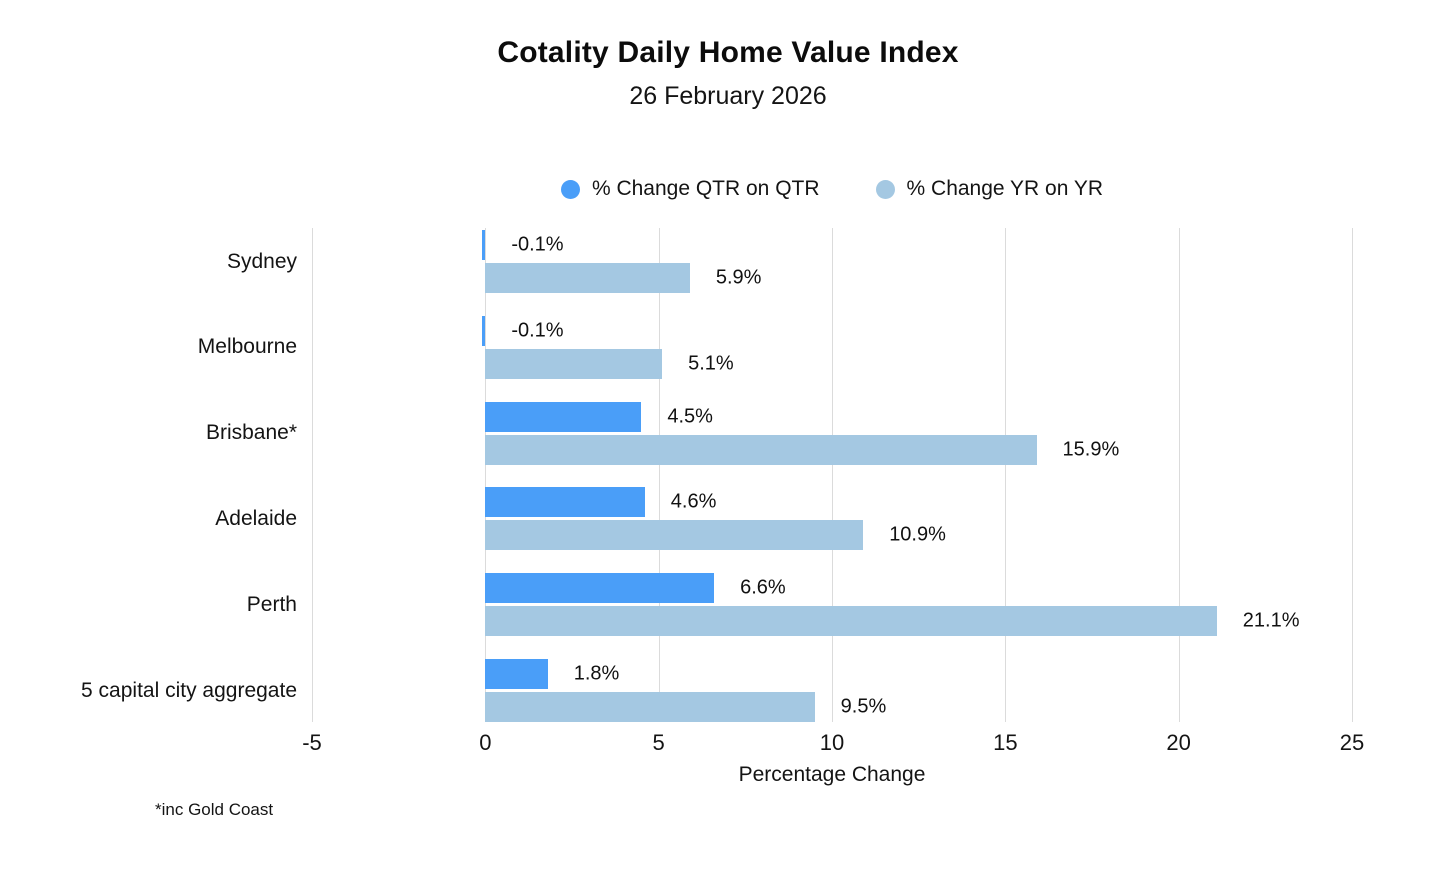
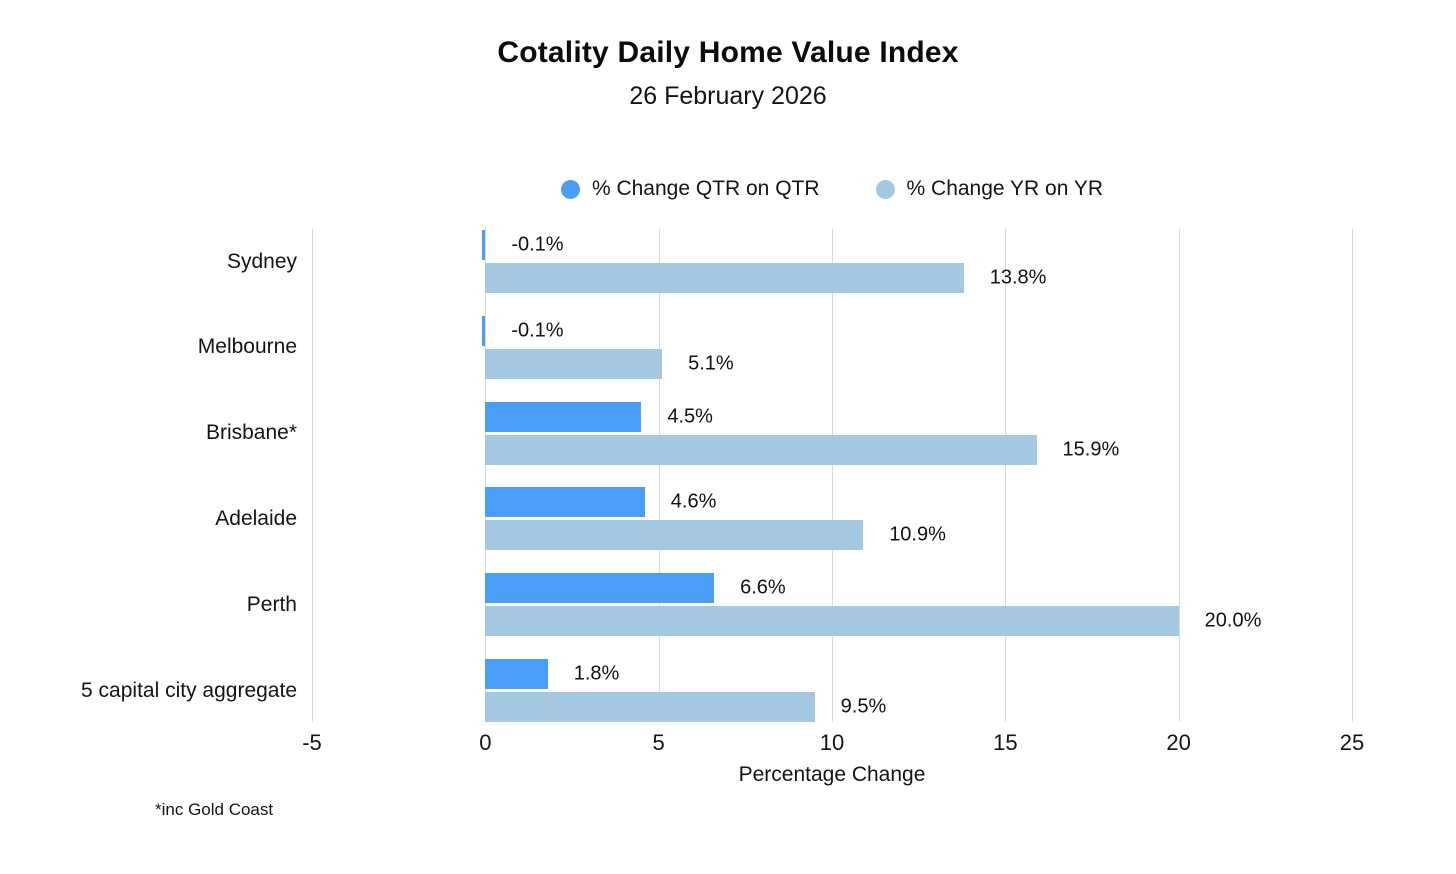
% Change YR on YR/Sydney: 5.9% -> 13.8%
% Change YR on YR/Perth: 21.1% -> 20.0%
